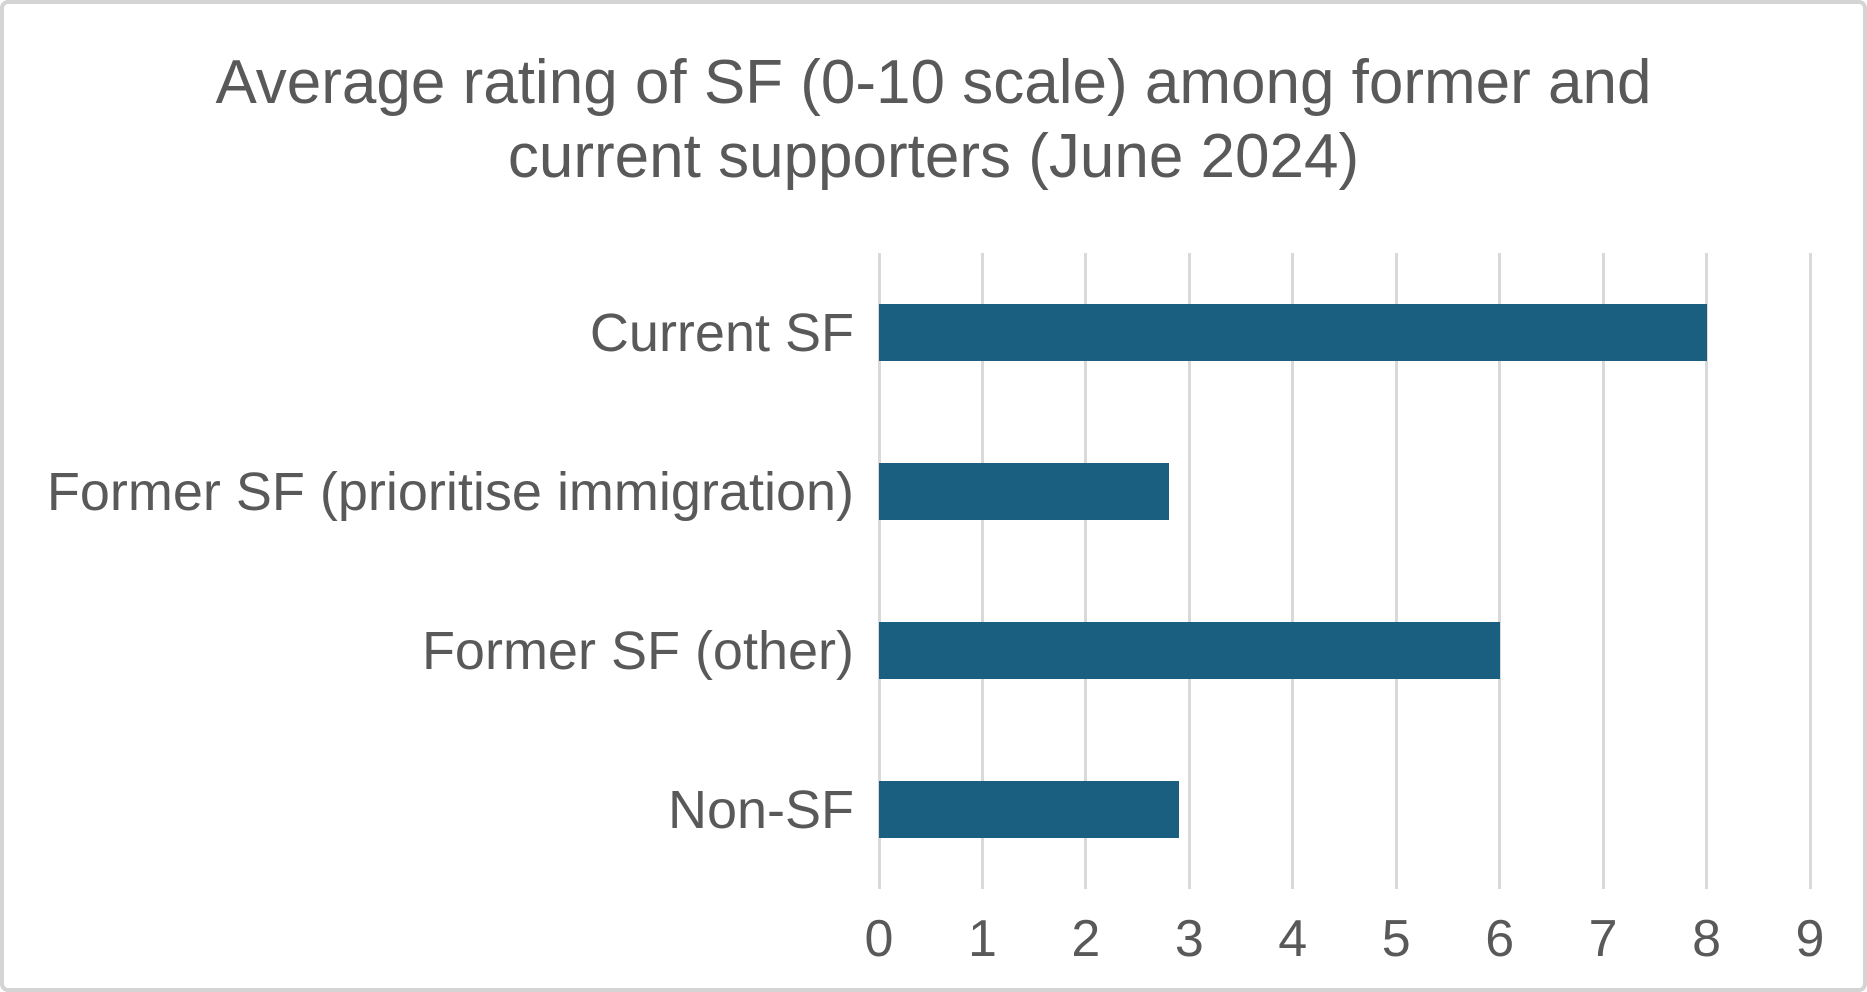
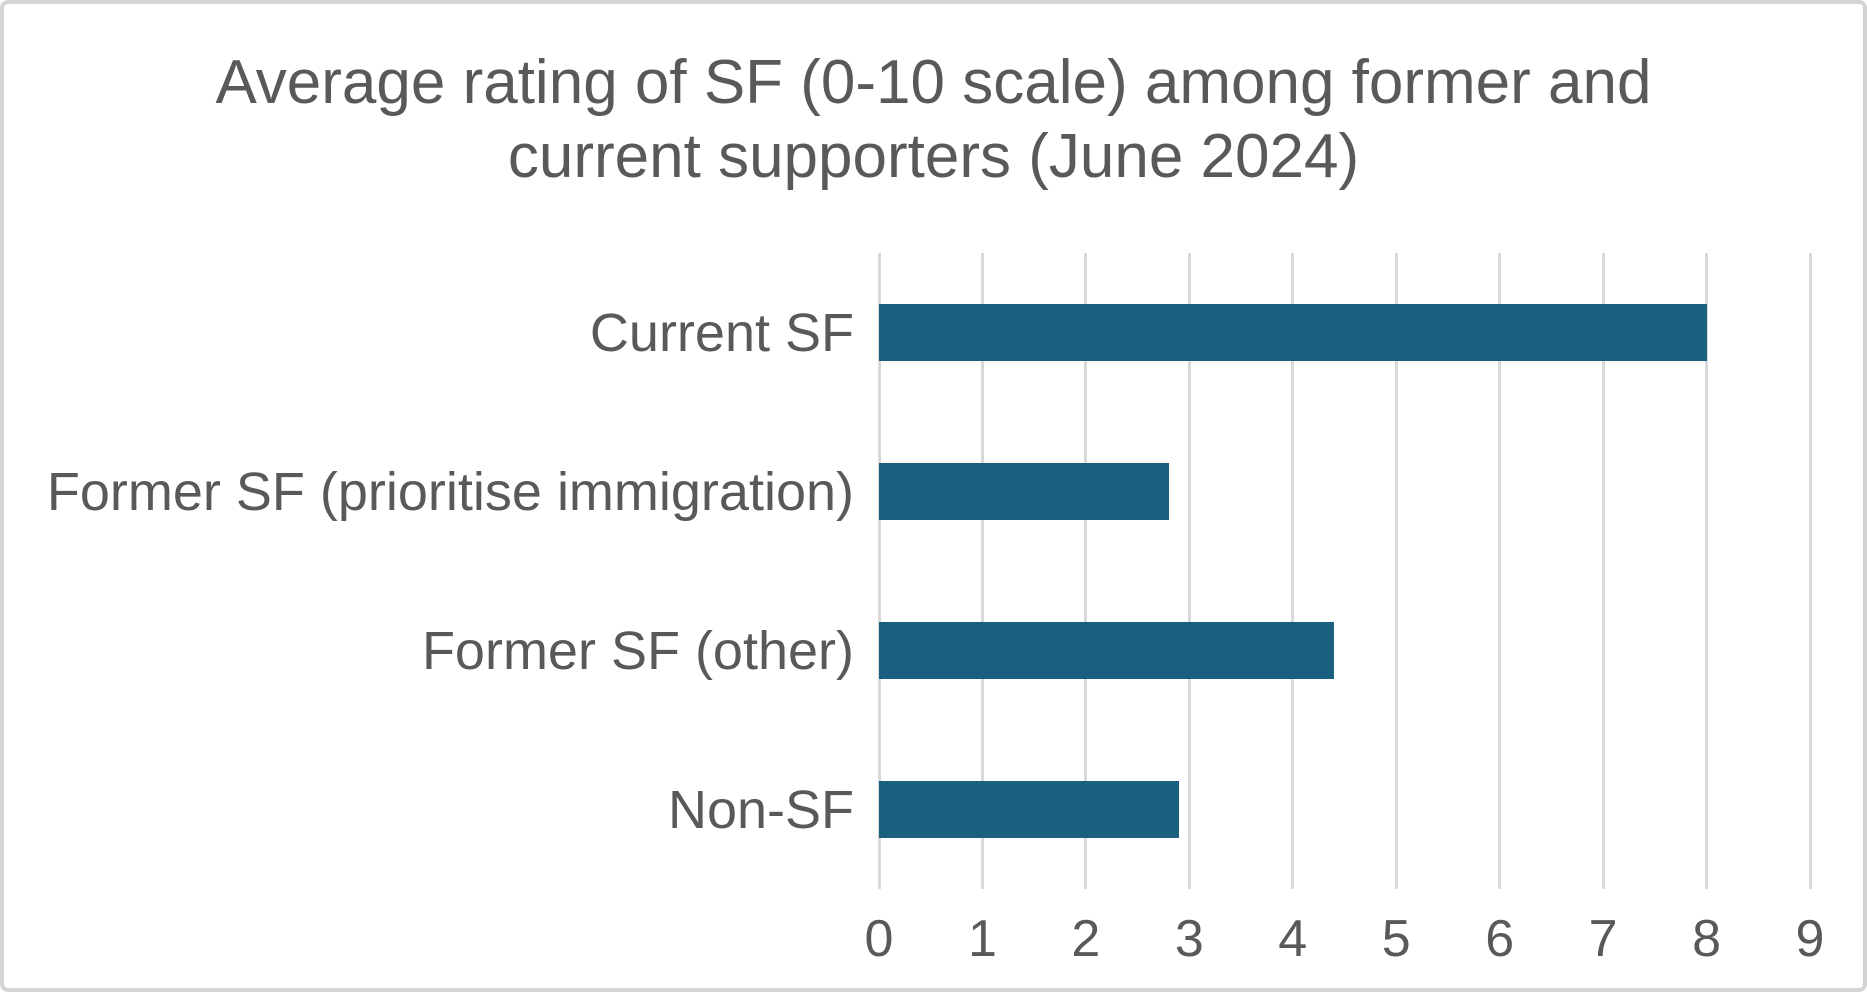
Former SF (other): 6.0 -> 4.4
